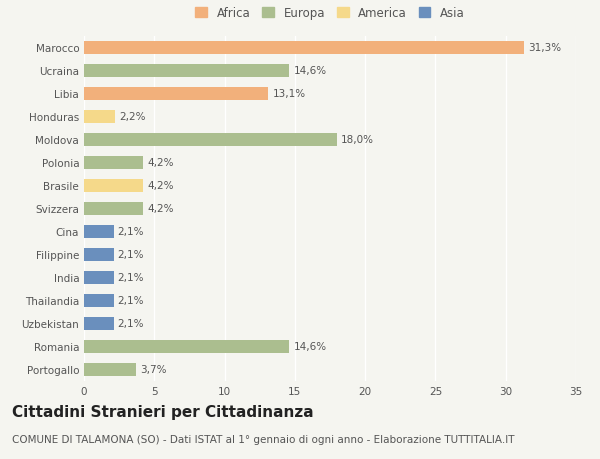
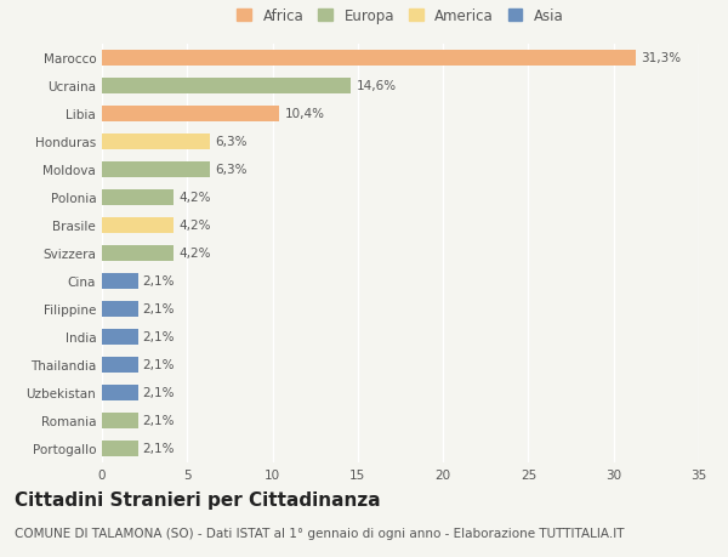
Libia: 13,1% -> 10,4%
Honduras: 2,2% -> 6,3%
Moldova: 18,0% -> 6,3%
Romania: 14,6% -> 2,1%
Portogallo: 3,7% -> 2,1%
